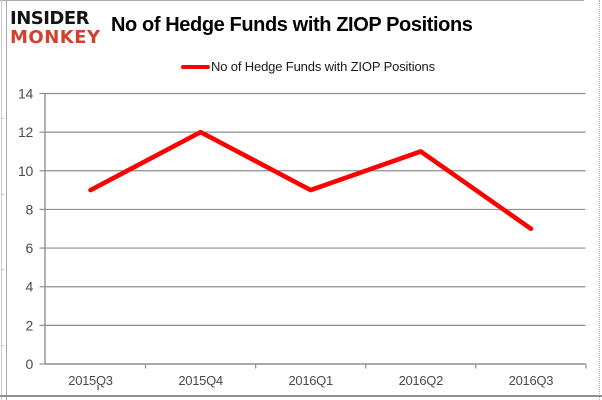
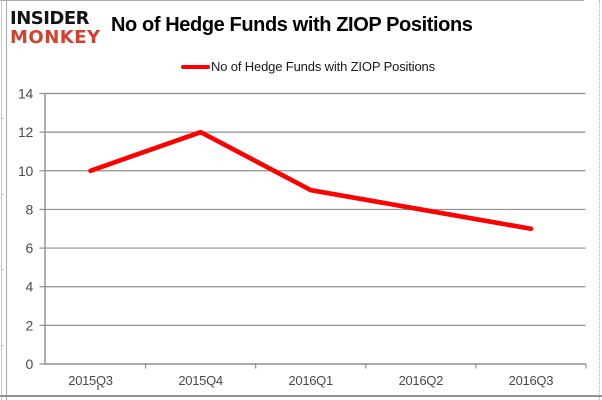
2015Q3: 9 -> 10
2016Q2: 11 -> 8
